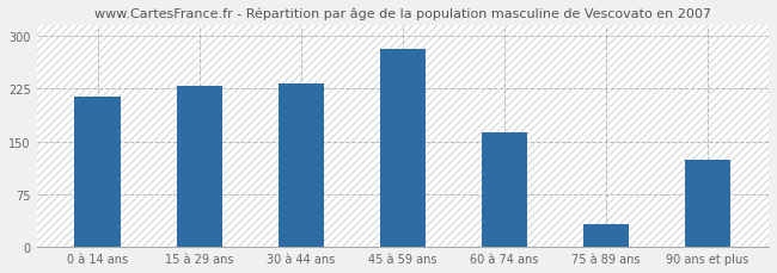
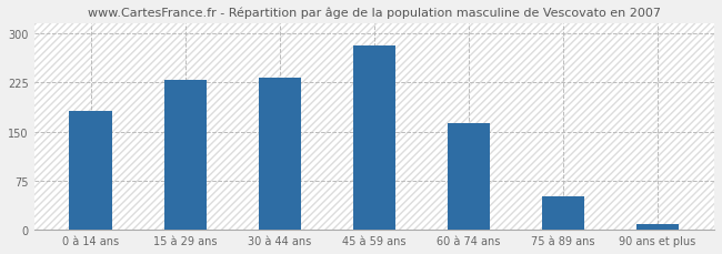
0 à 14 ans: 214 -> 182
75 à 89 ans: 32 -> 52
90 ans et plus: 124 -> 8
